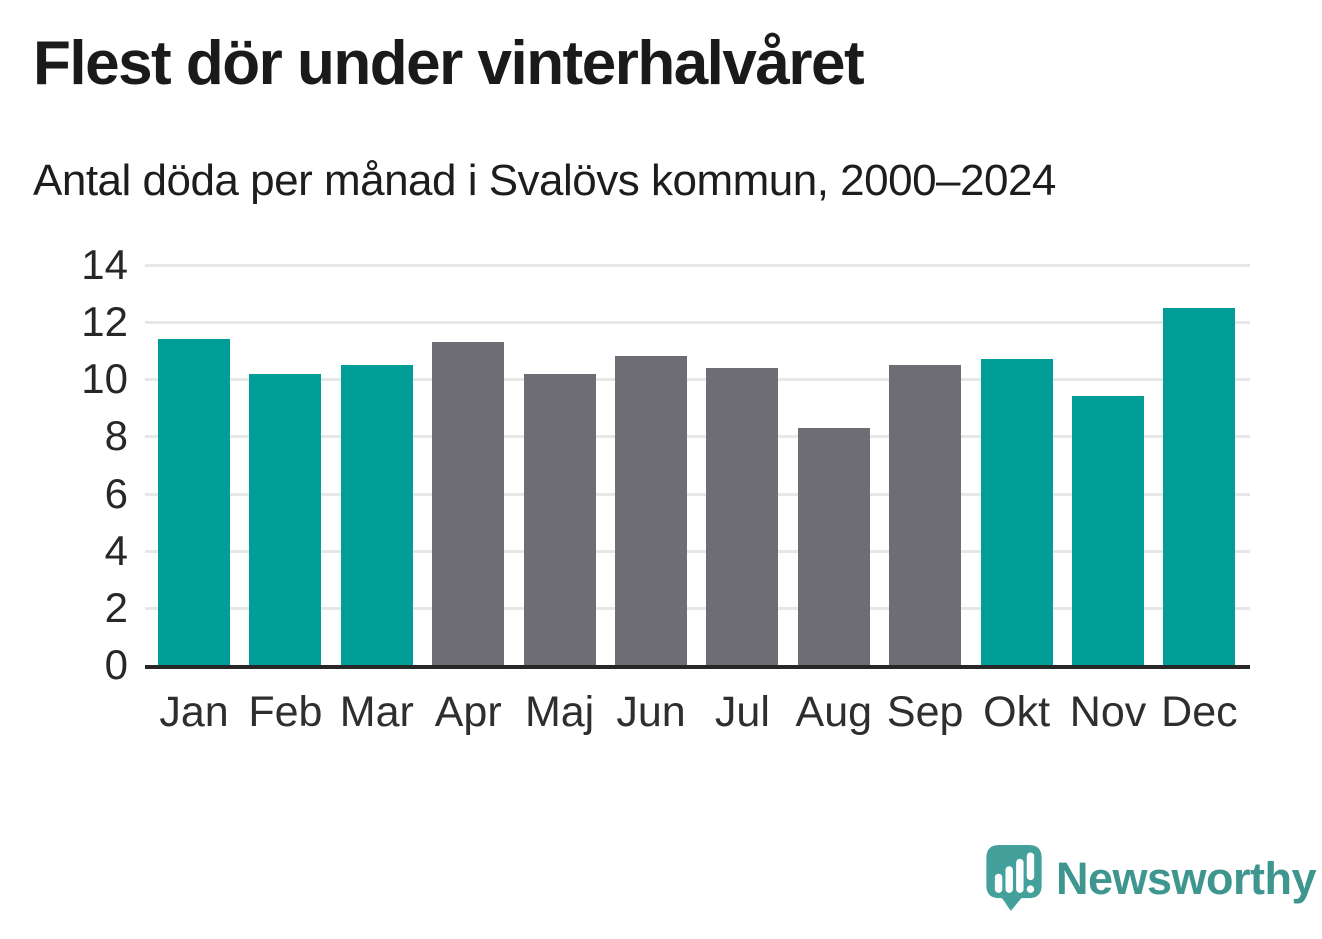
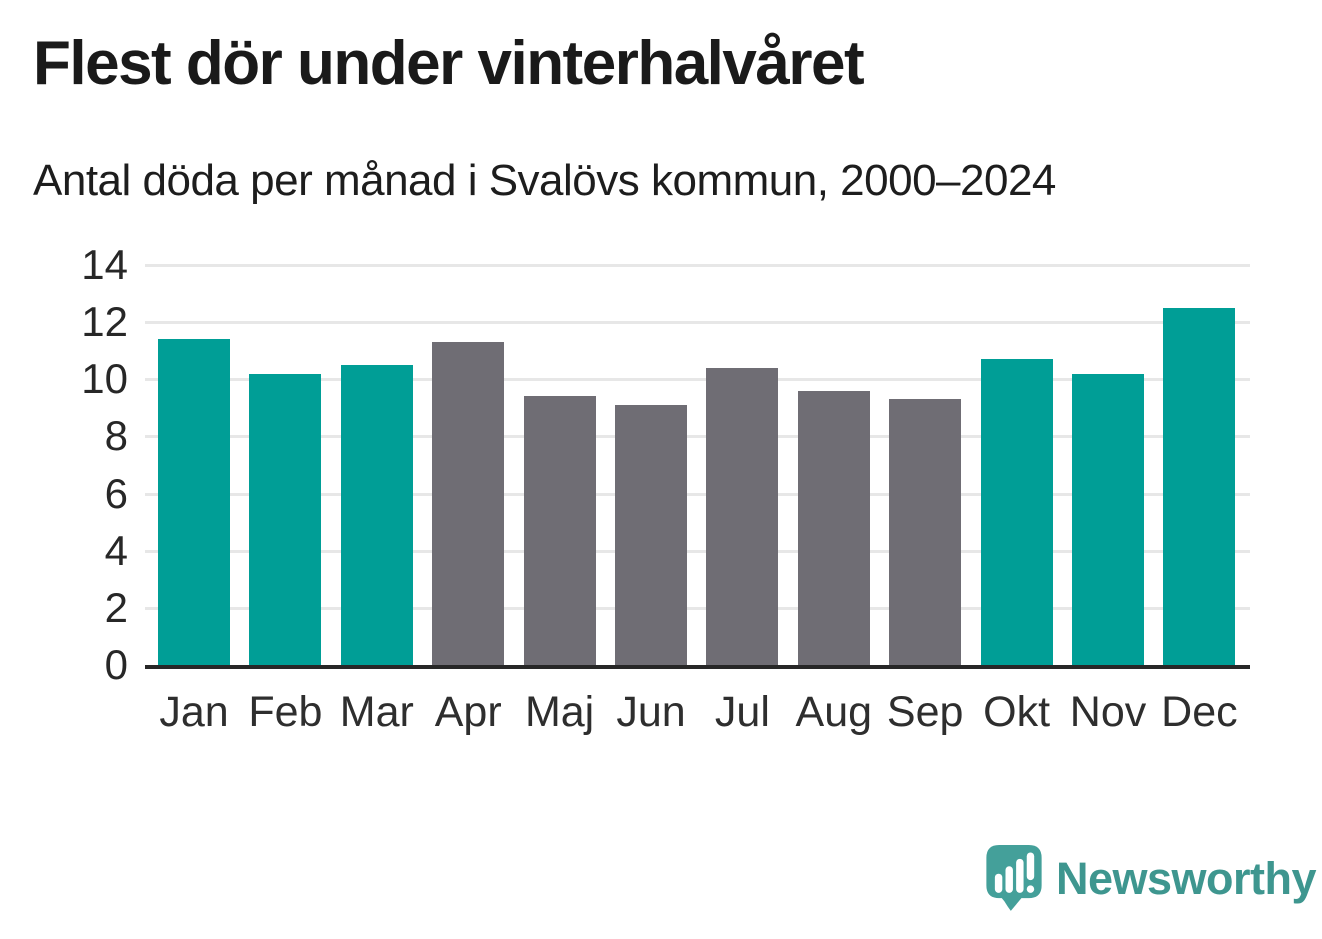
Maj: 10.2 -> 9.4
Jun: 10.8 -> 9.1
Aug: 8.3 -> 9.6
Sep: 10.5 -> 9.3
Nov: 9.4 -> 10.2
